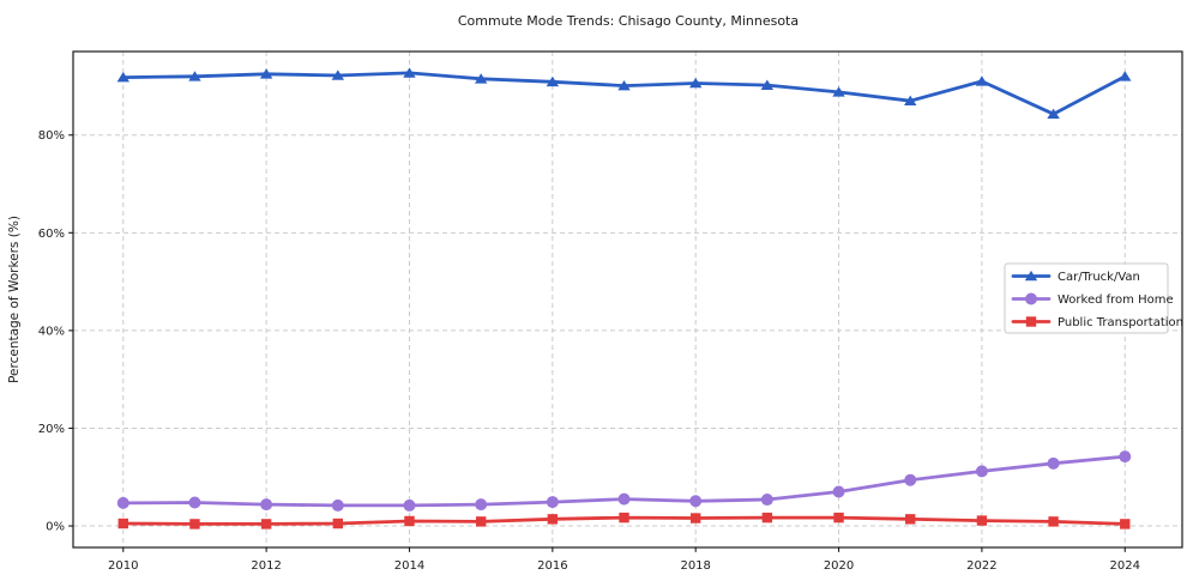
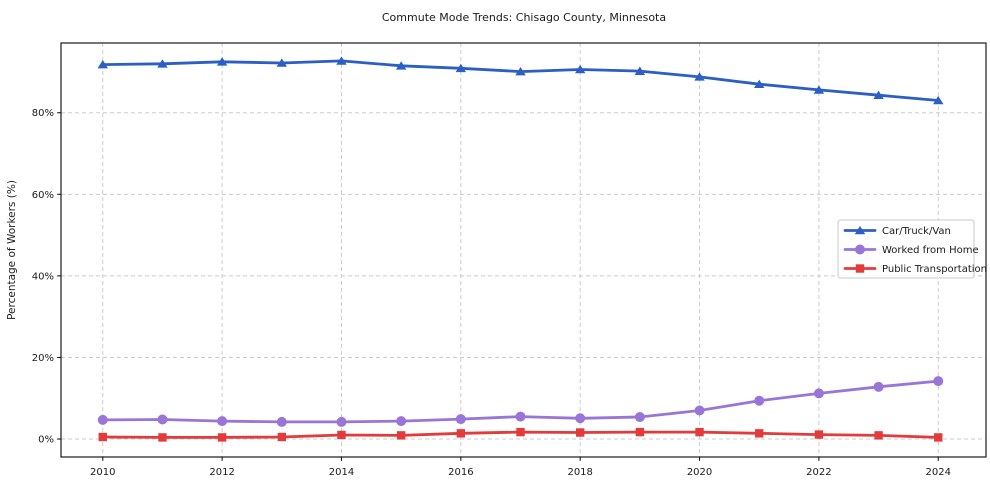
Car/Truck/Van/2022: 91% -> 86%
Car/Truck/Van/2024: 92% -> 83%
